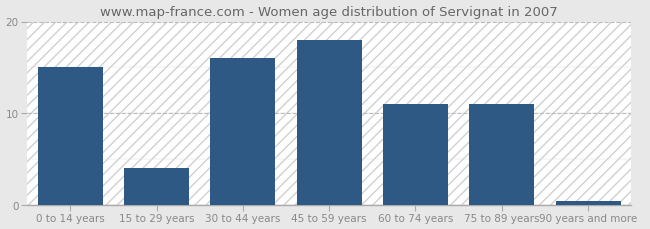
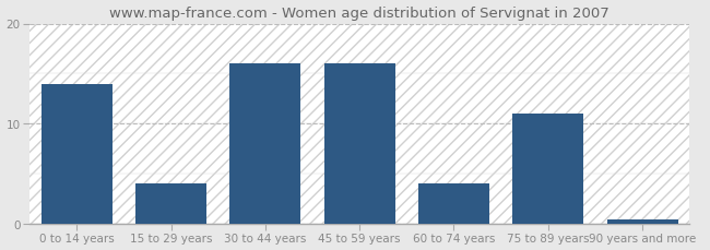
0 to 14 years: 15.0 -> 14.0
45 to 59 years: 18.0 -> 16.0
60 to 74 years: 11.0 -> 4.0
